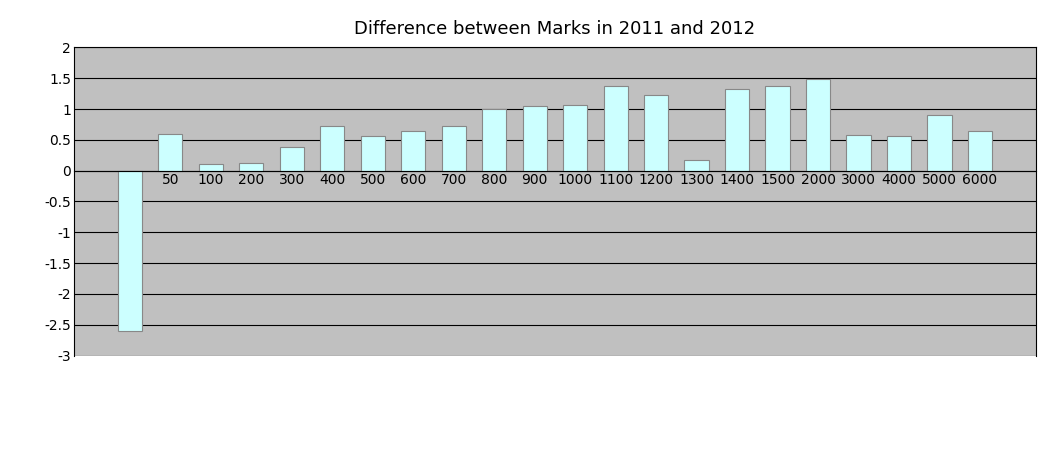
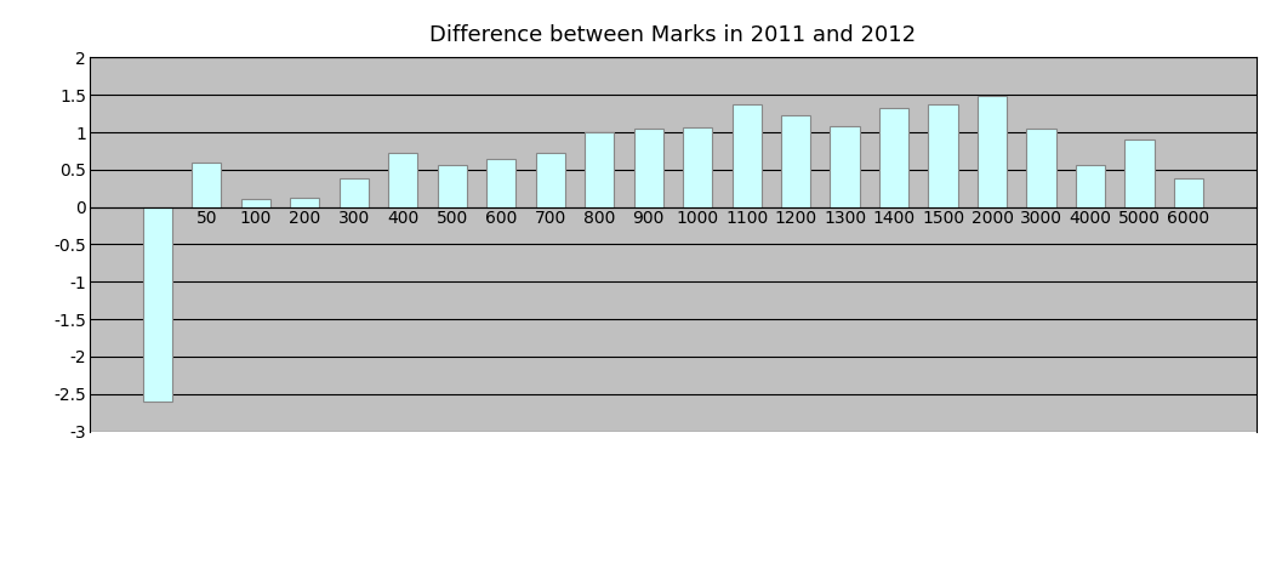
1300: 0.18 -> 1.08
3000: 0.58 -> 1.05
6000: 0.64 -> 0.38
